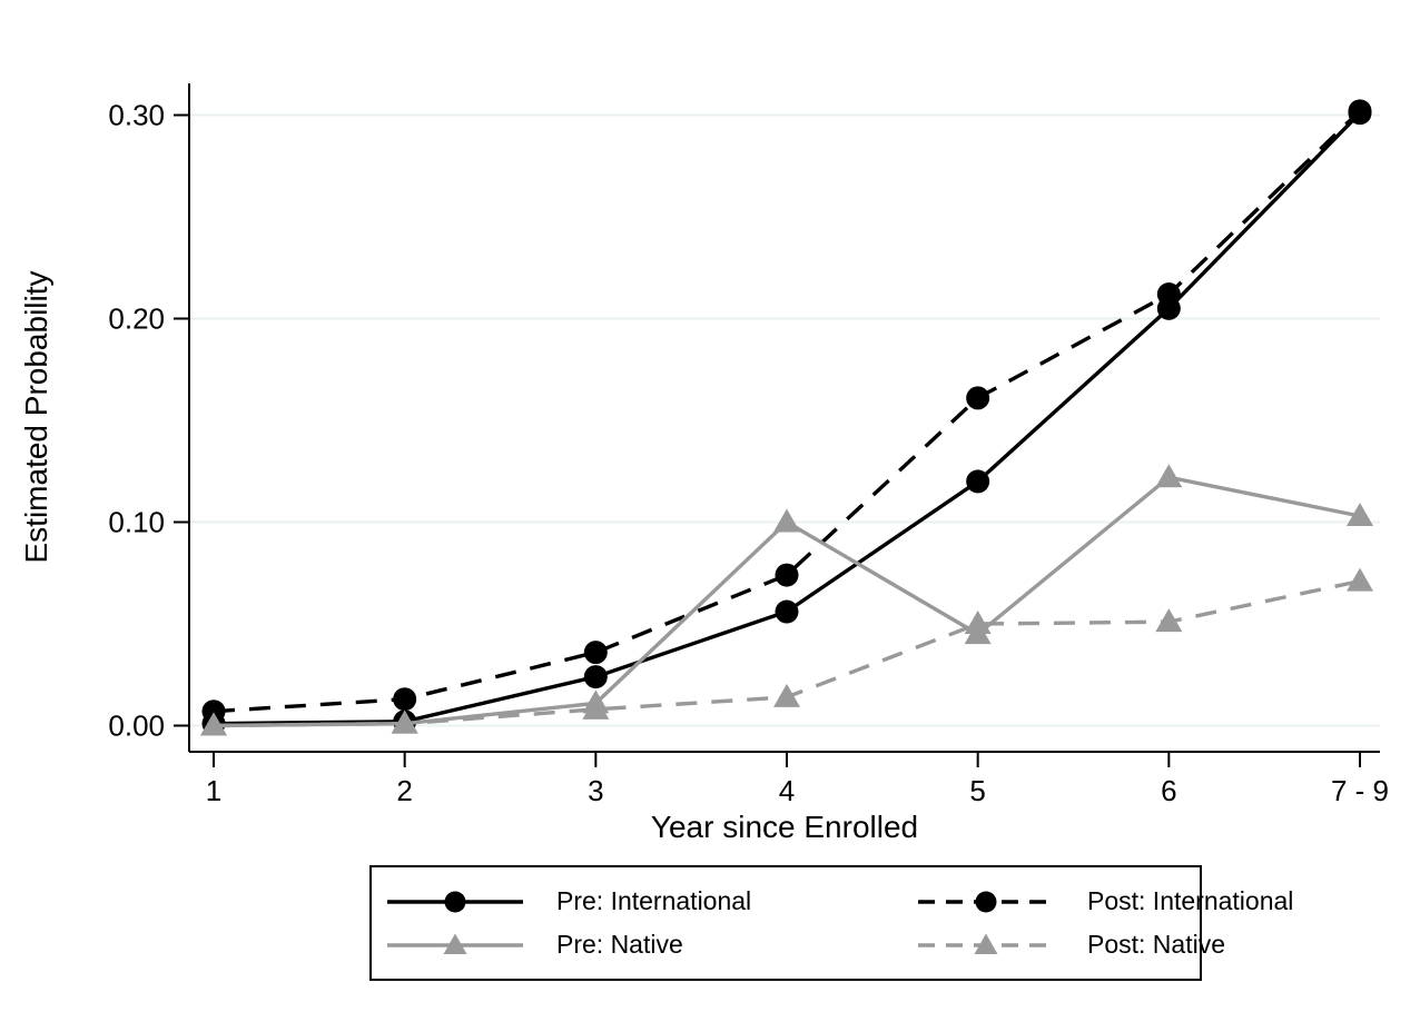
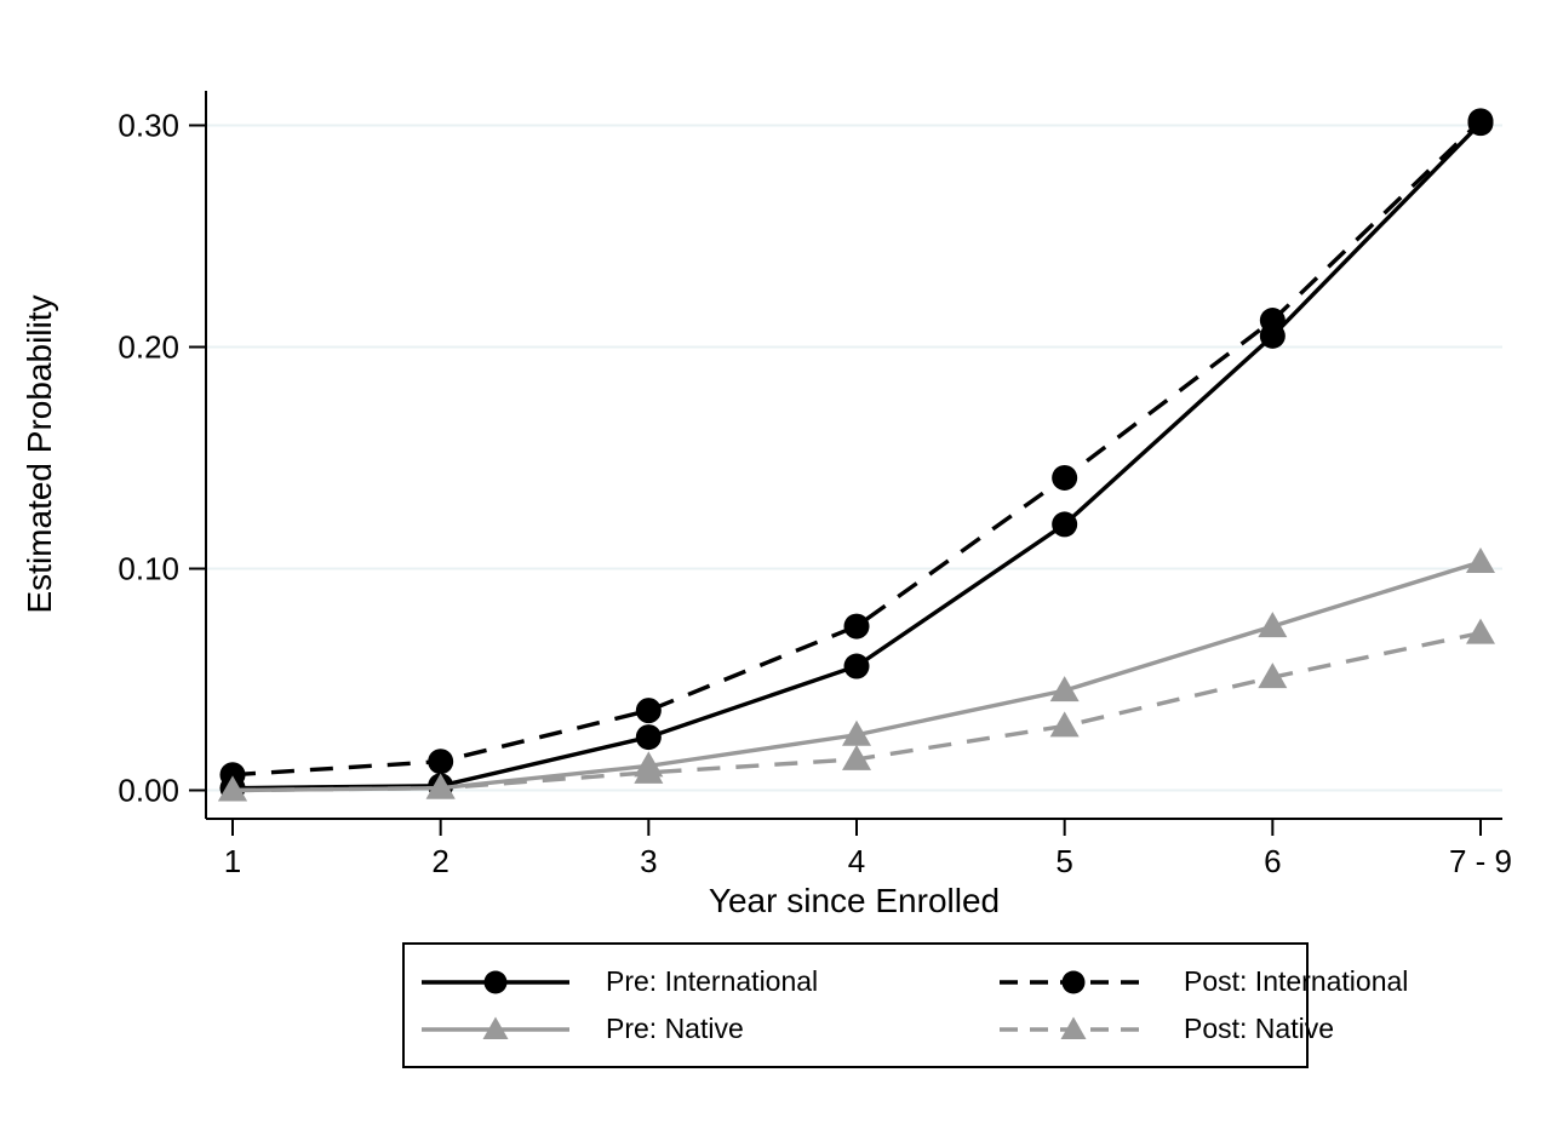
Pre: Native/4: 0.100 -> 0.025
Post: International/5: 0.161 -> 0.141
Post: Native/5: 0.050 -> 0.029
Pre: Native/6: 0.122 -> 0.074
